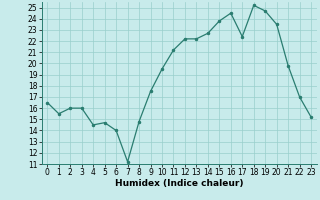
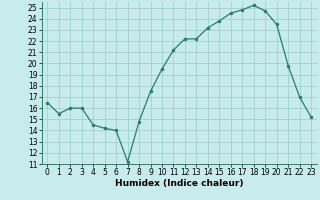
5: 14.7 -> 14.2
14: 22.7 -> 23.2
17: 22.4 -> 24.8
